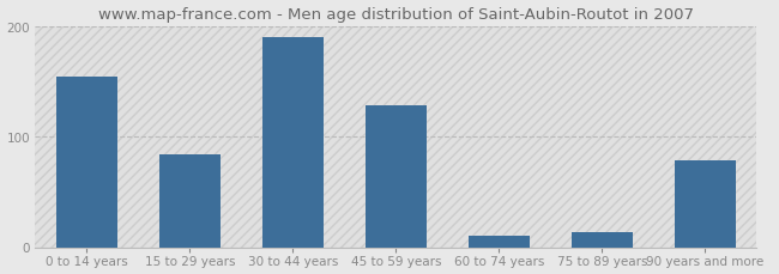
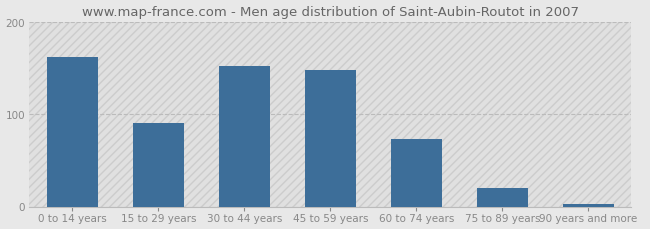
0 to 14 years: 154 -> 162
15 to 29 years: 84 -> 90
30 to 44 years: 190 -> 152
45 to 59 years: 128 -> 148
60 to 74 years: 10 -> 73
75 to 89 years: 14 -> 20
90 years and more: 78 -> 3
